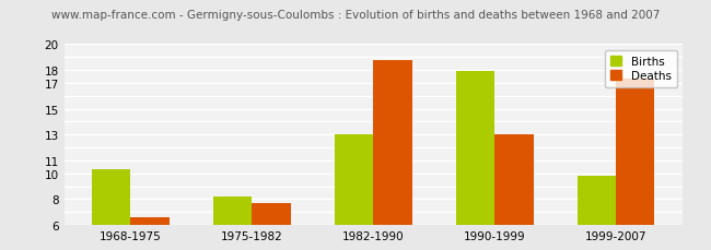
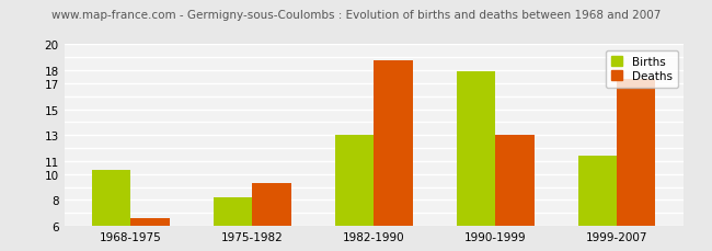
Deaths/1975-1982: 7.7 -> 9.3
Births/1999-2007: 9.8 -> 11.4
